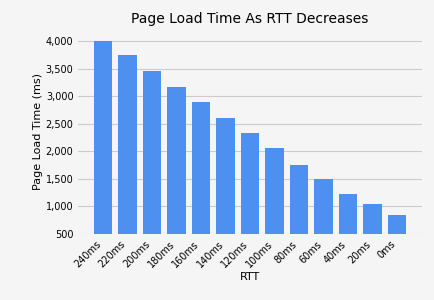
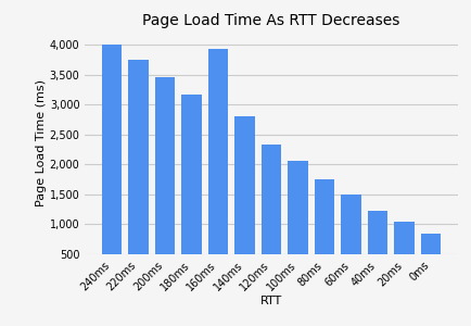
160ms: 2,900 -> 3,920
140ms: 2,600 -> 2,800
